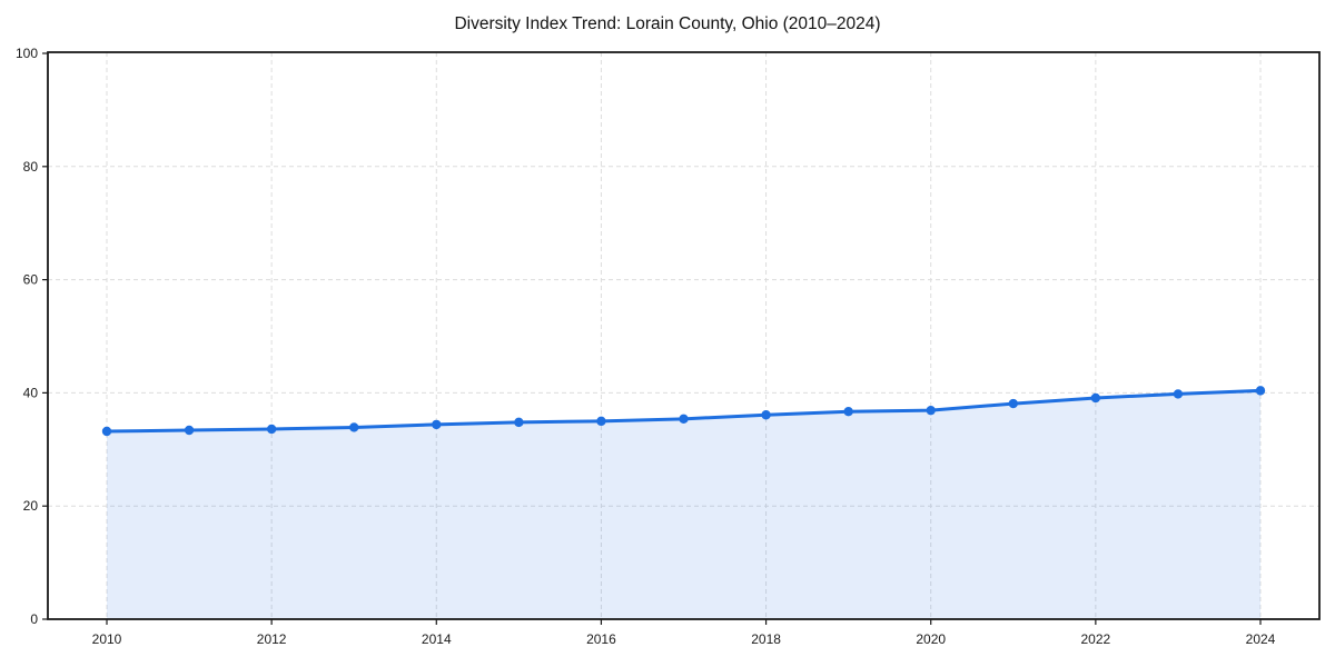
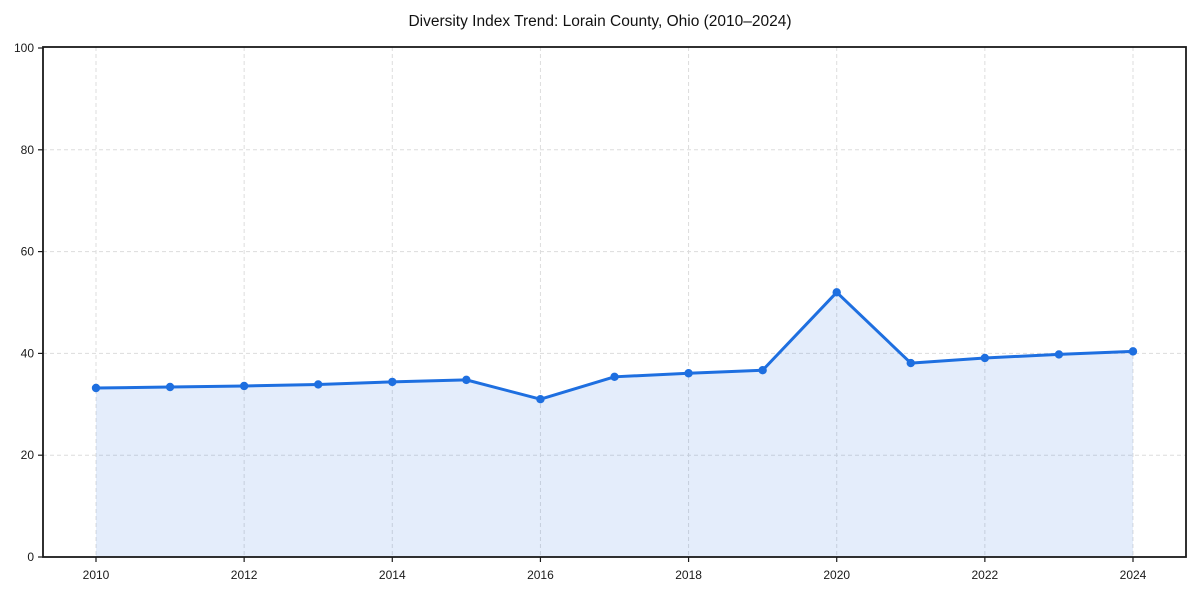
2016: 35 -> 31
2020: 37 -> 52
